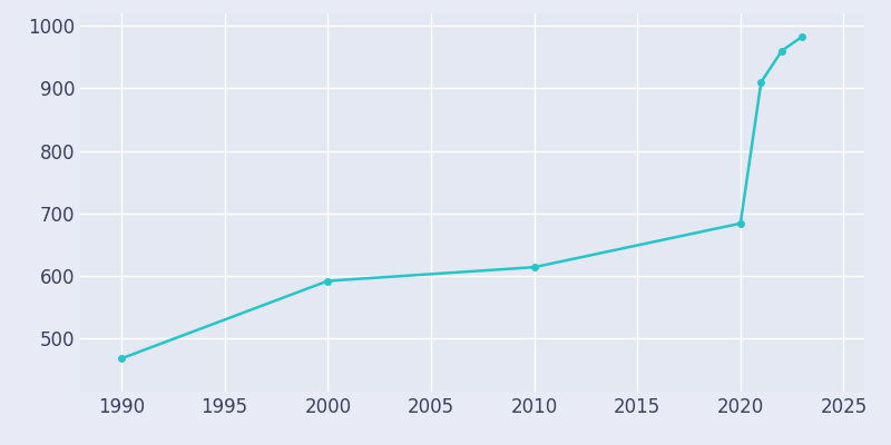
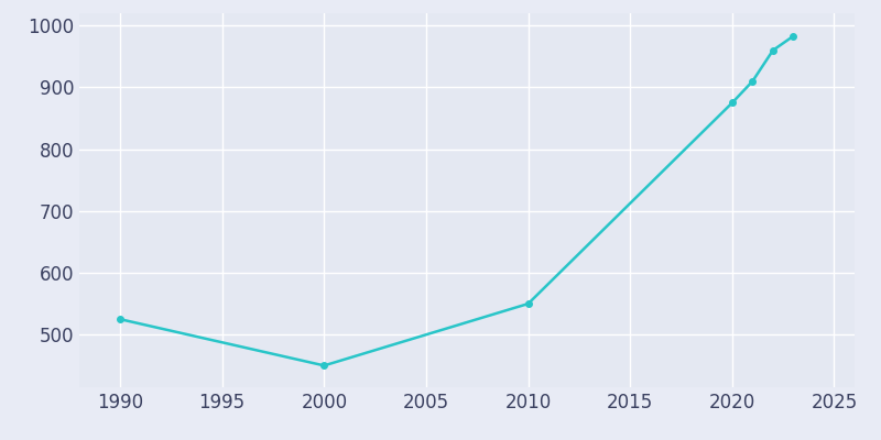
1990: 468 -> 525
2000: 592 -> 450
2010: 614 -> 550
2020: 684 -> 875
